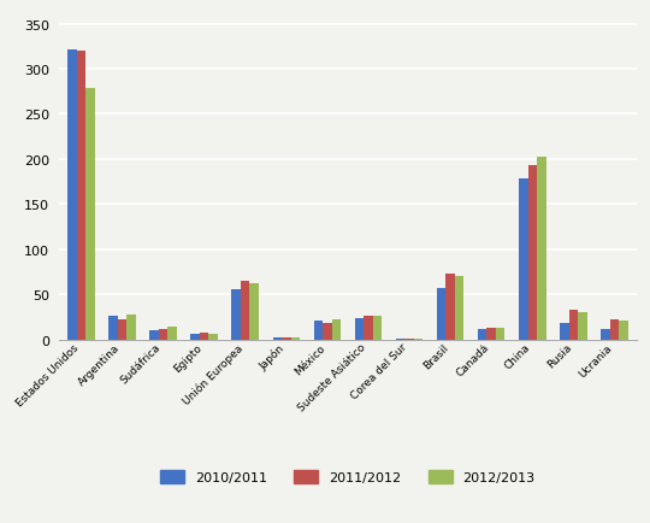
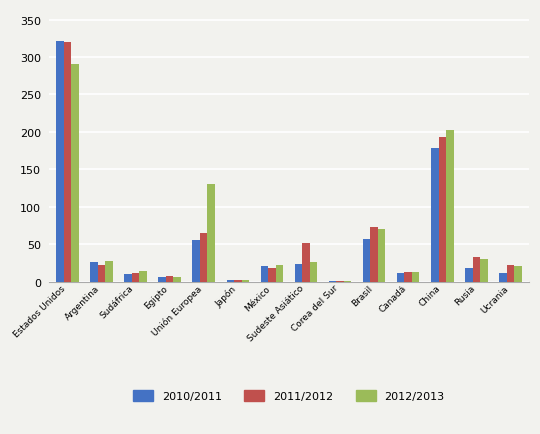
2012/2013/Estados Unidos: 278 -> 290
2012/2013/Unión Europea: 62 -> 130
2011/2012/Sudeste Asiático: 26 -> 52
